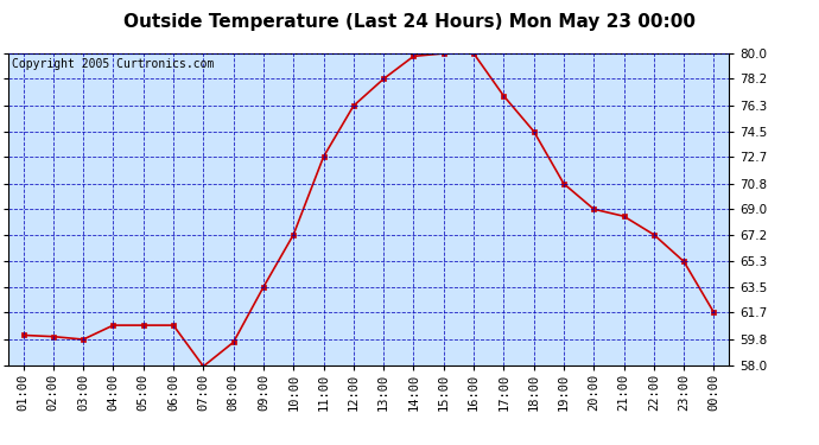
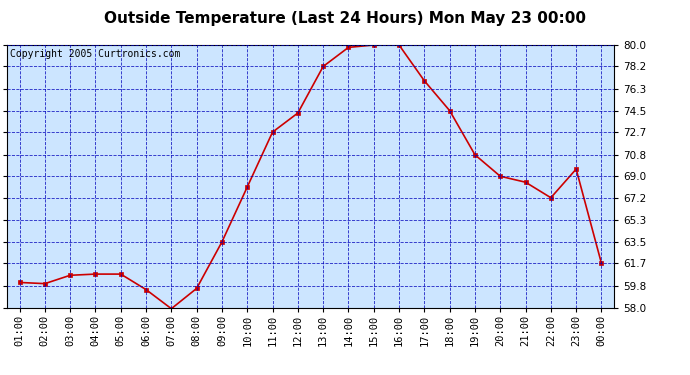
03:00: 59.8 -> 60.7
06:00: 60.8 -> 59.5
10:00: 67.2 -> 68.1
12:00: 76.3 -> 74.3
23:00: 65.3 -> 69.6
